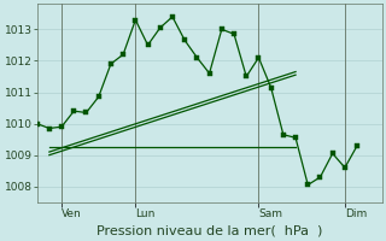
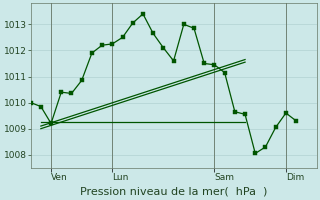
Ven: 1009.90 -> 1009.20
Lun: 1013.30 -> 1012.25
Sam: 1012.10 -> 1011.45
Dim: 1008.60 -> 1009.60
